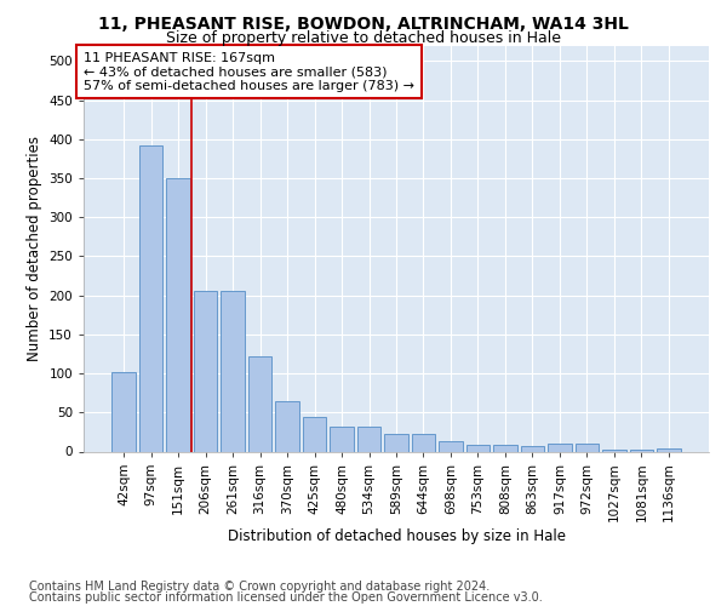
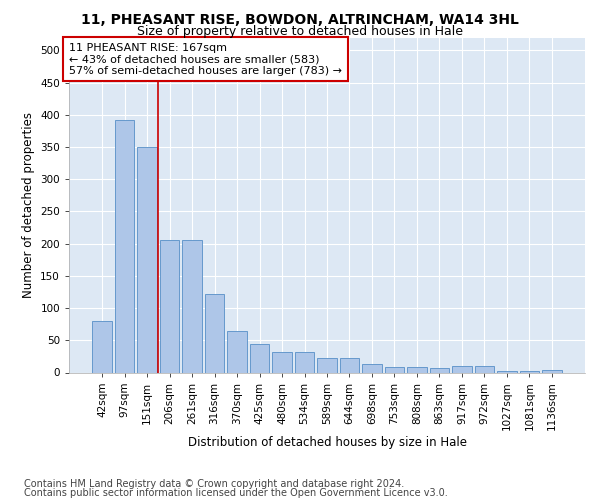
42sqm: 102 -> 80
